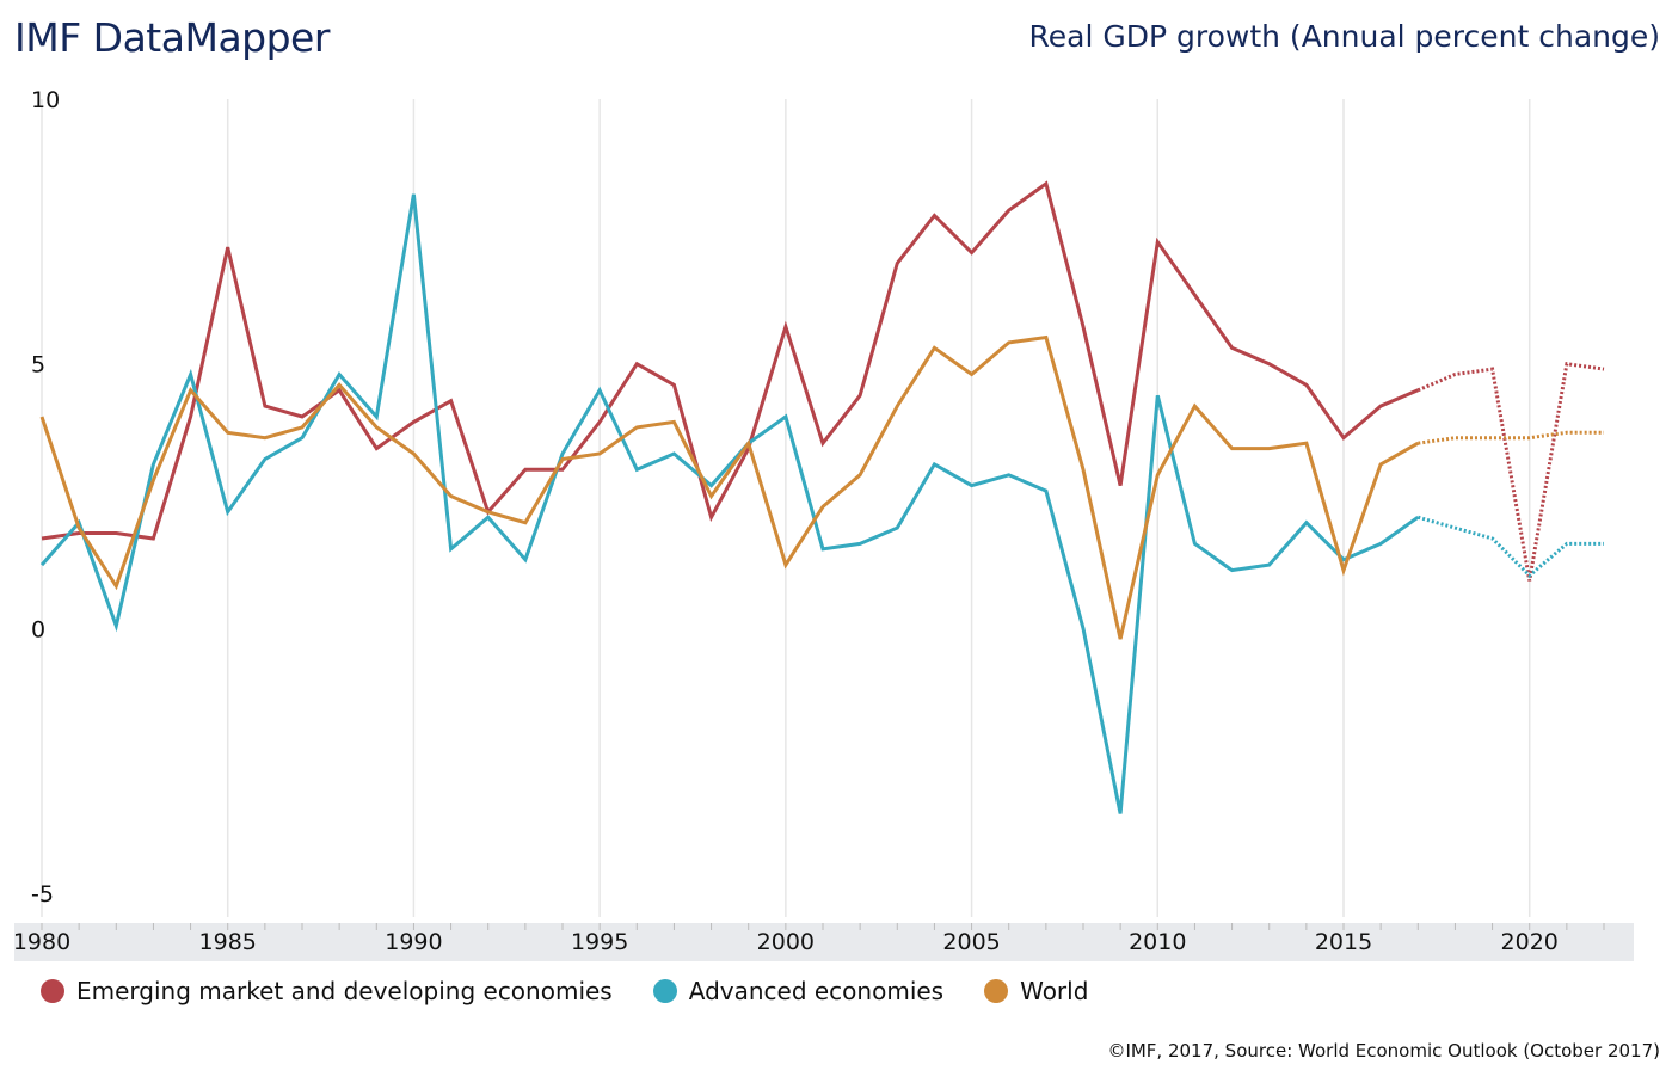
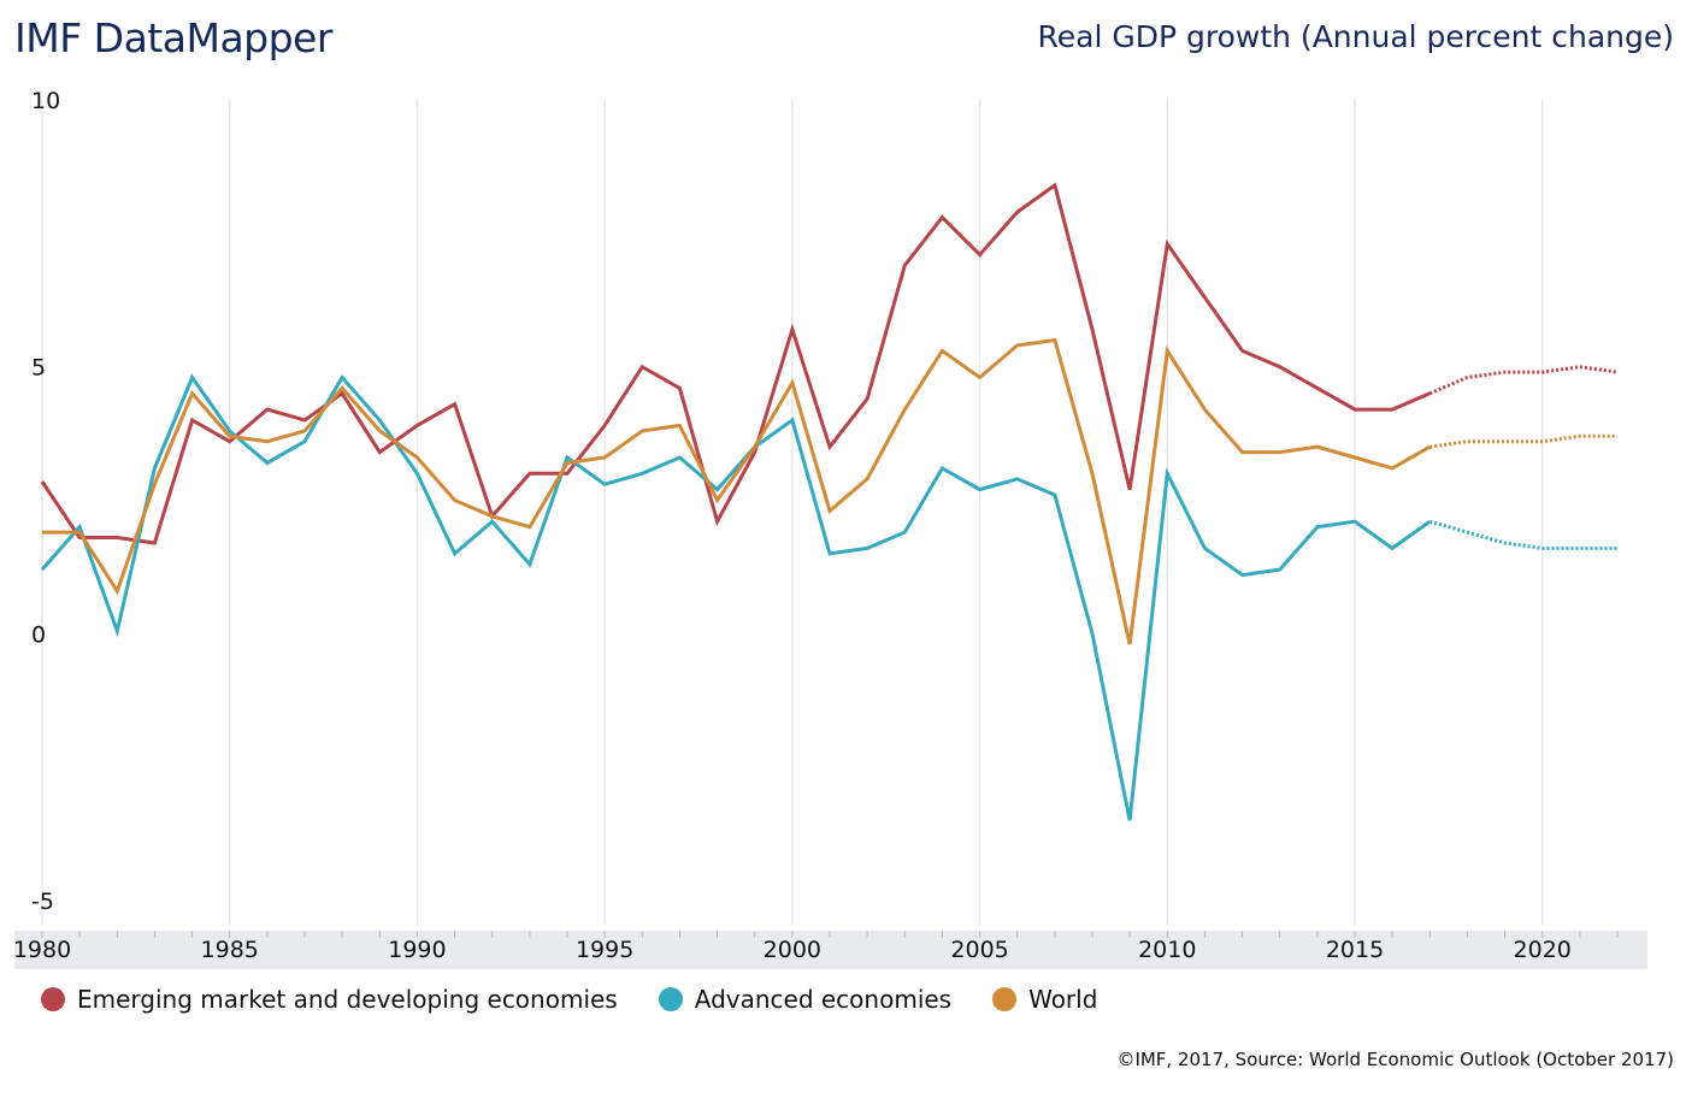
Emerging market and developing economies/1980: 1.7 -> 2.9
World/1980: 4.0 -> 1.9
Emerging market and developing economies/1985: 7.2 -> 3.6
Advanced economies/1985: 2.2 -> 3.8
Advanced economies/1990: 8.2 -> 3.0
Advanced economies/1995: 4.5 -> 2.8
World/2000: 1.2 -> 4.7
Advanced economies/2010: 4.4 -> 3.0
World/2010: 2.9 -> 5.3
Emerging market and developing economies/2015: 3.6 -> 4.2
Advanced economies/2015: 1.3 -> 2.1
World/2015: 1.1 -> 3.3
Emerging market and developing economies/2020: 0.9 -> 4.9
Advanced economies/2020: 1.0 -> 1.6
